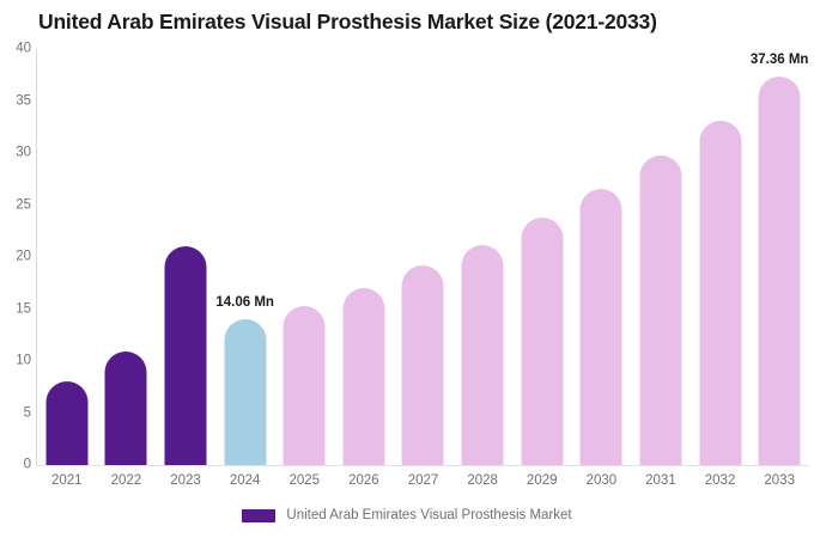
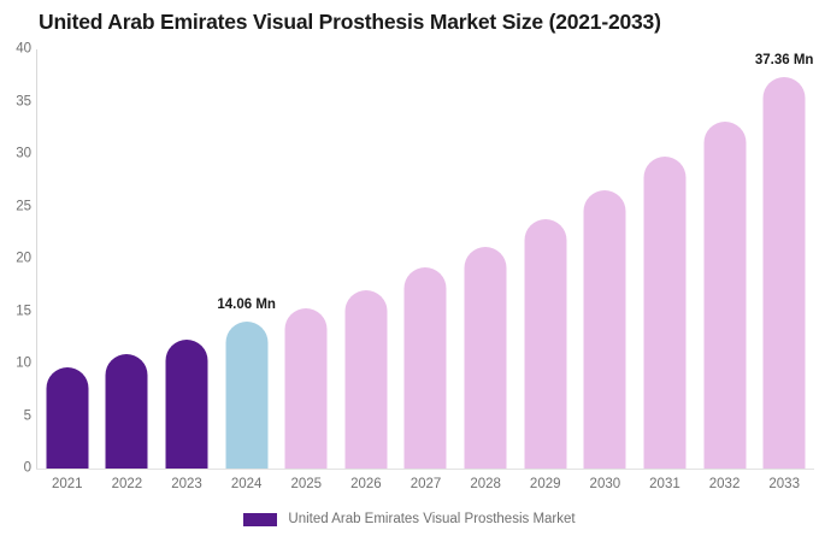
2021: 8 -> 10
2023: 21 -> 12
